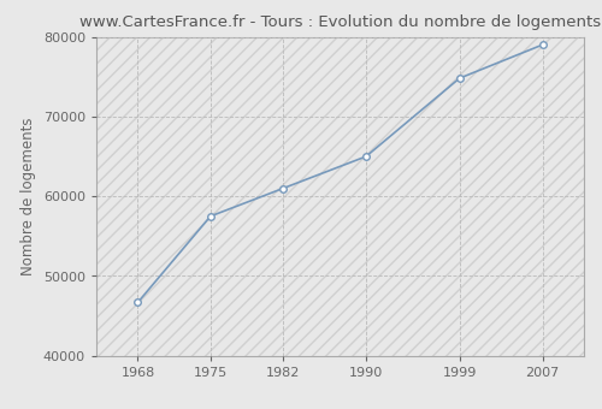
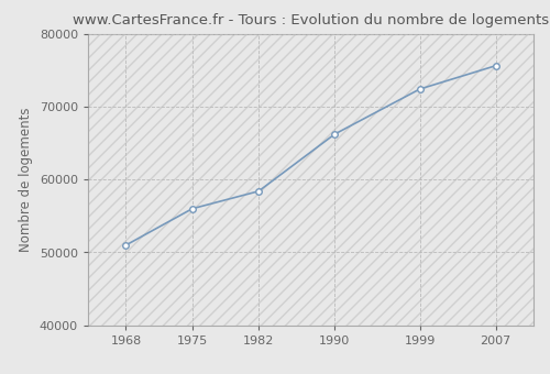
1968: 46700 -> 51000
1975: 57500 -> 56000
1982: 61000 -> 58400
1990: 65000 -> 66200
1999: 74800 -> 72400
2007: 79000 -> 75600
